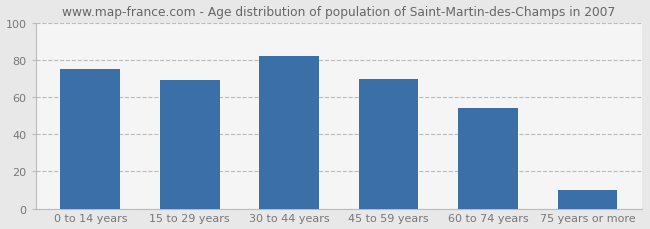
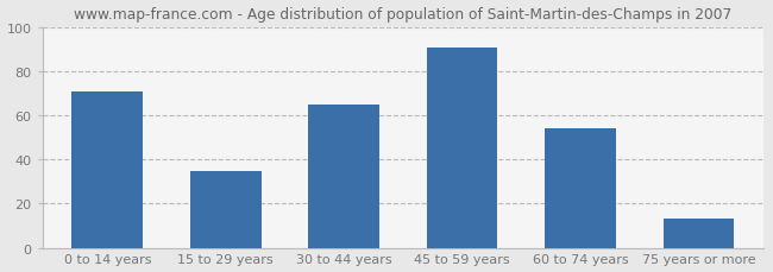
0 to 14 years: 75 -> 71
15 to 29 years: 69 -> 35
30 to 44 years: 82 -> 65
45 to 59 years: 70 -> 91
75 years or more: 10 -> 13
